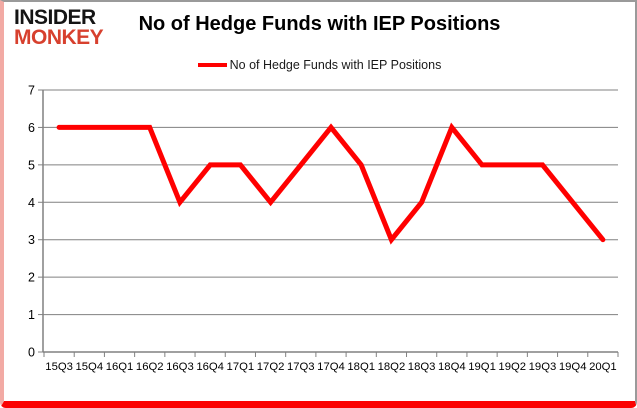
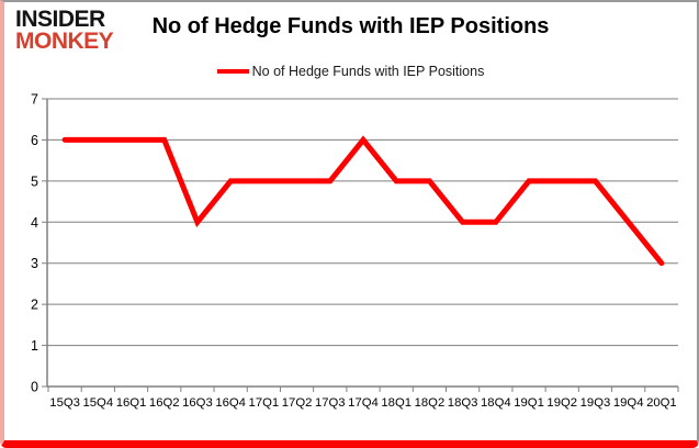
17Q2: 4 -> 5
18Q2: 3 -> 5
18Q4: 6 -> 4
